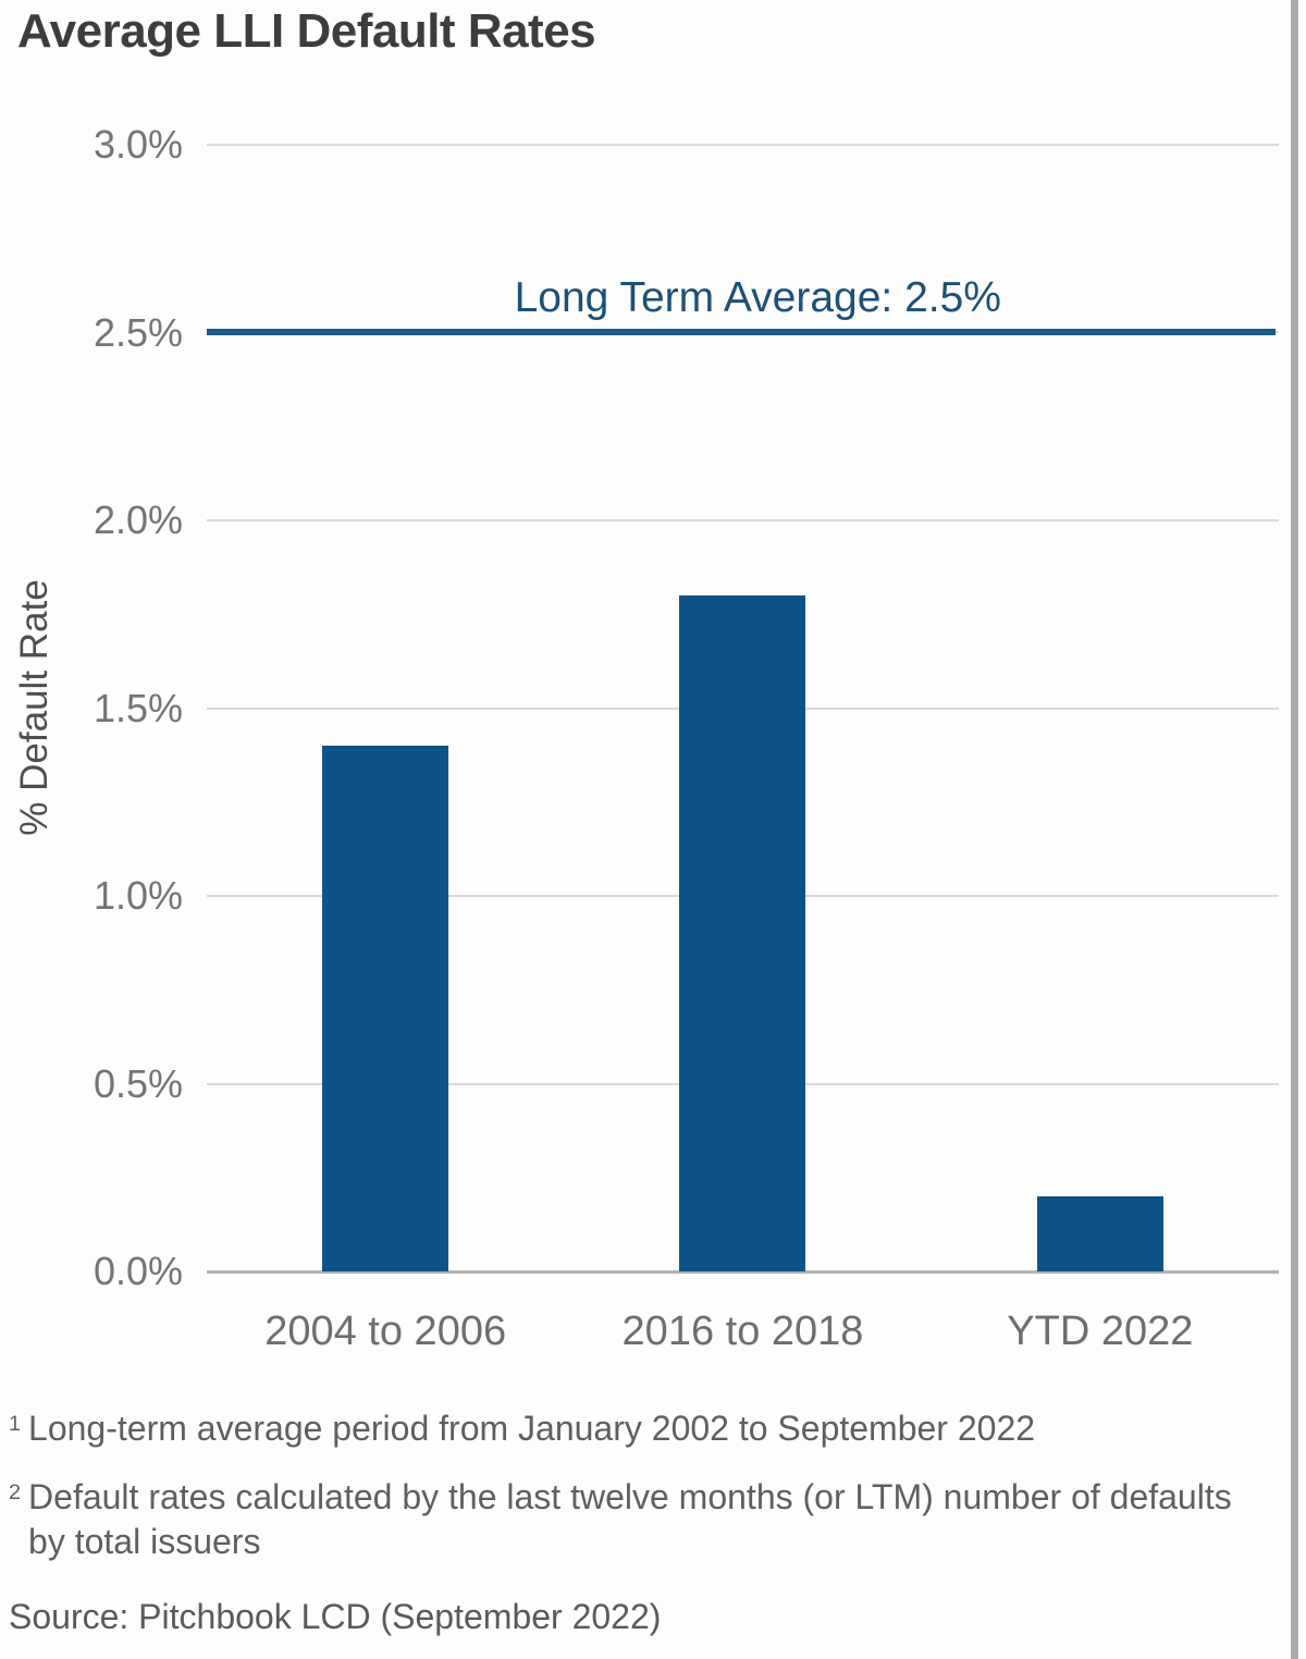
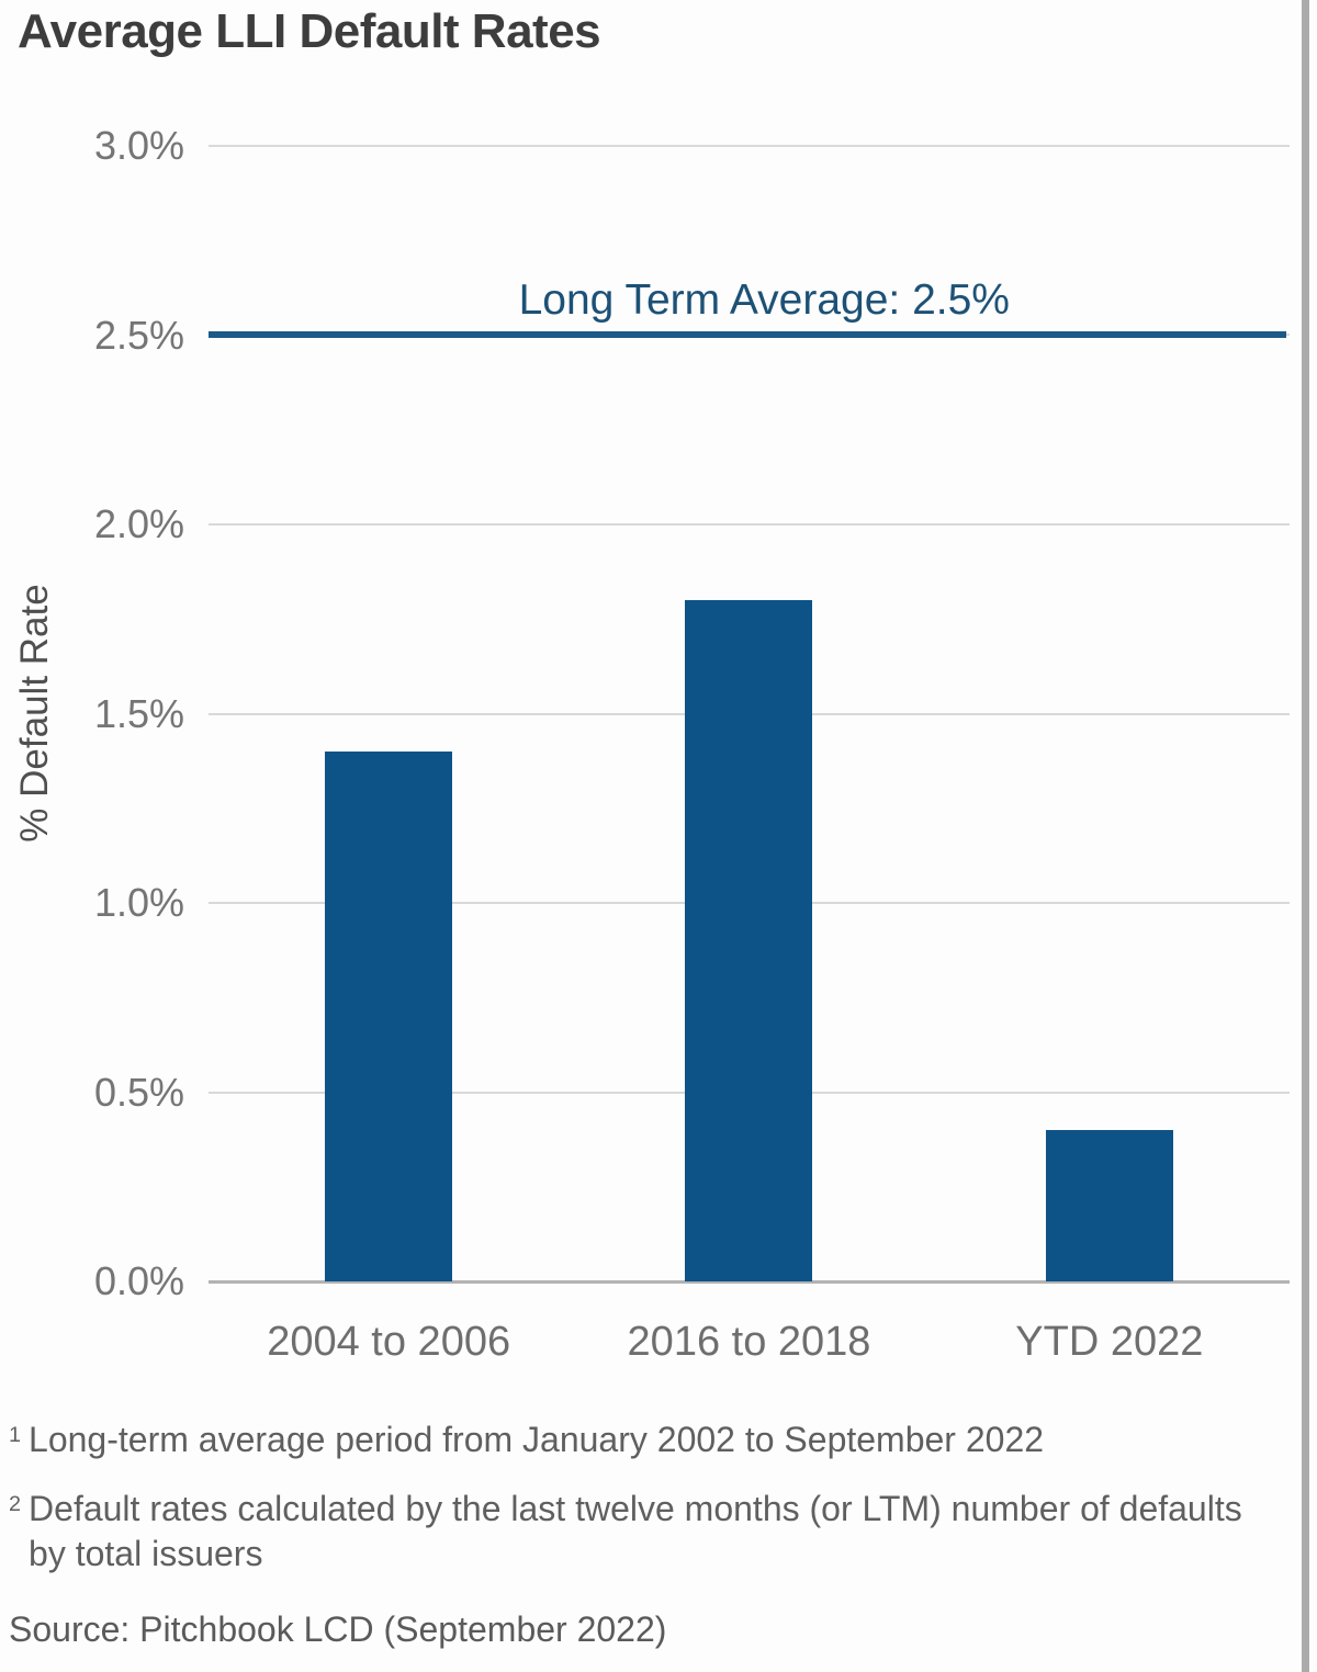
YTD 2022: 0.2% -> 0.4%
